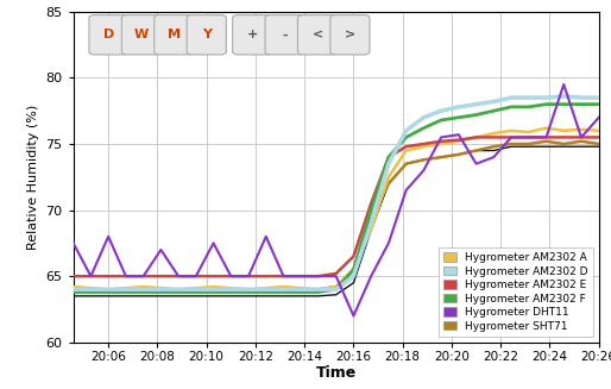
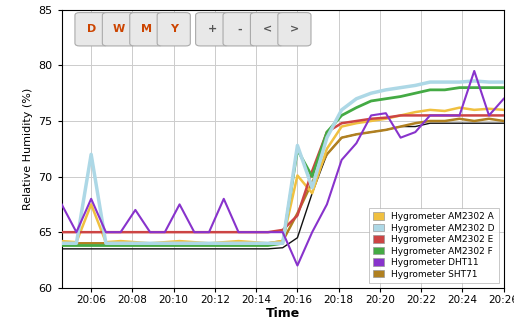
Hygrometer AM2302 A/20:06: 64.0 -> 67.5
Hygrometer AM2302 D/20:06: 64.0 -> 72.0
Hygrometer AM2302 A/20:16: 65.5 -> 70.1
Hygrometer AM2302 D/20:16: 65.0 -> 72.8
Hygrometer AM2302 F/20:16: 65.5 -> 72.4
Hygrometer SHT71/20:16: 65.5 -> 66.7
